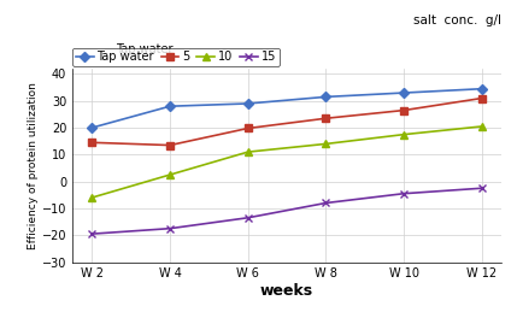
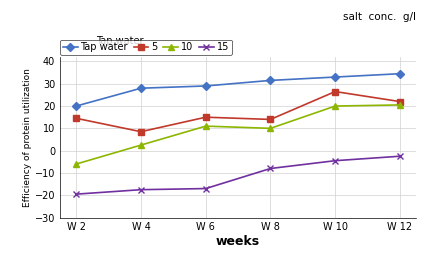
5/W 4: 13.5 -> 8.5
5/W 6: 19.8 -> 15.0
15/W 6: -13.5 -> -17.0
5/W 8: 23.5 -> 14.0
10/W 8: 14.0 -> 10.0
10/W 10: 17.5 -> 20.0
5/W 12: 31.0 -> 22.0
